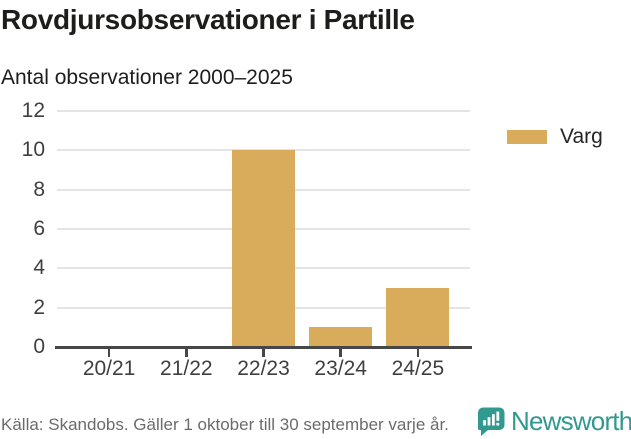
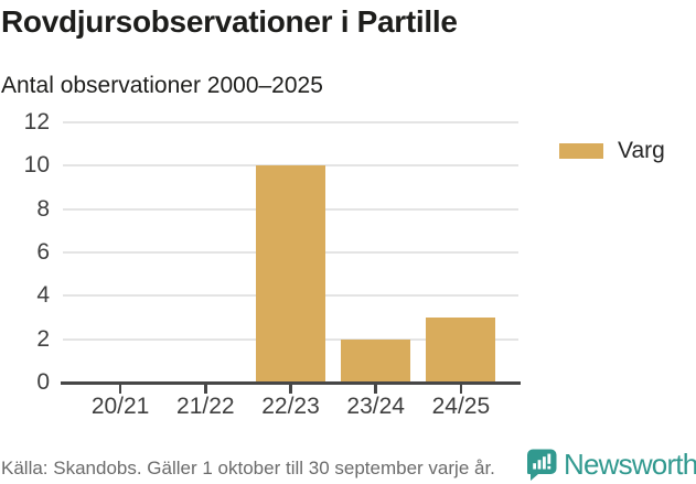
23/24: 1 -> 2
